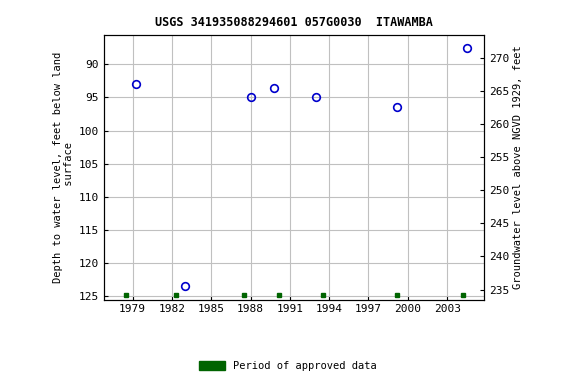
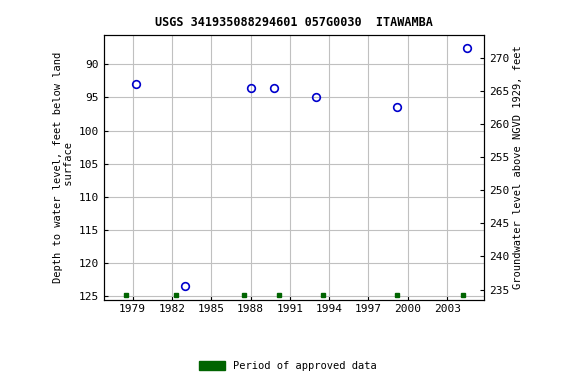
1988: 95.0 -> 93.6
